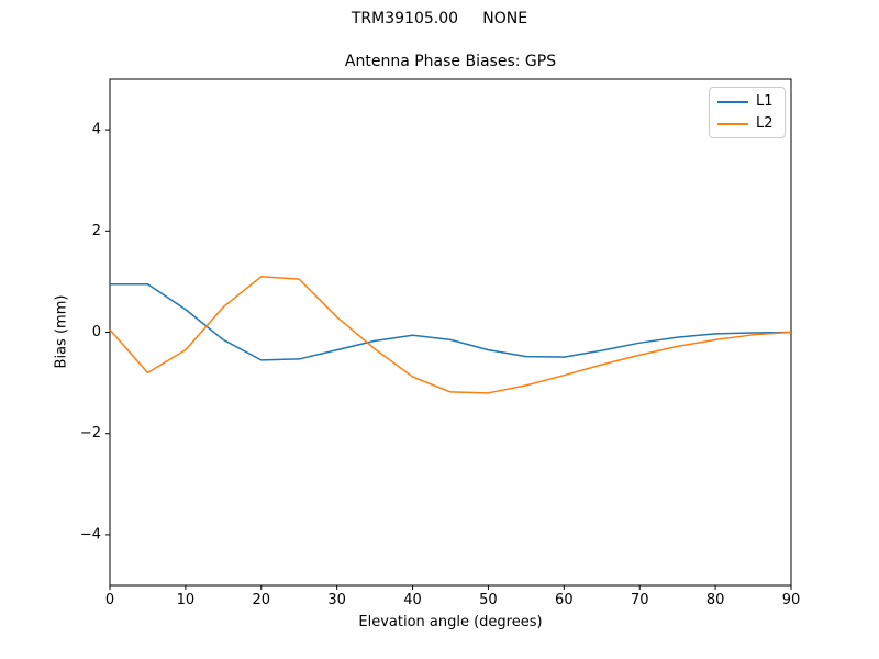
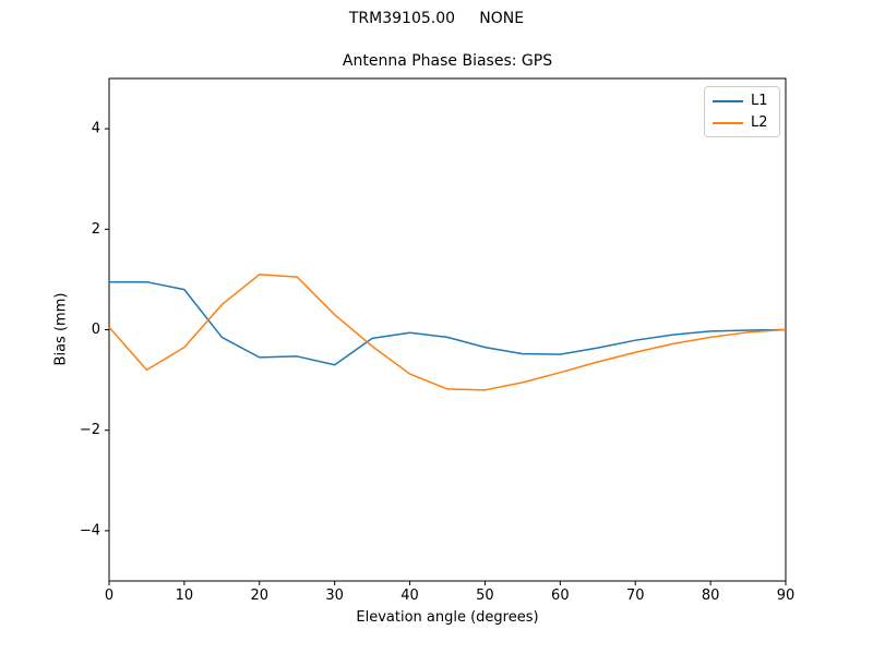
L1/10: 0.5 -> 0.8
L1/30: -0.3 -> -0.7
